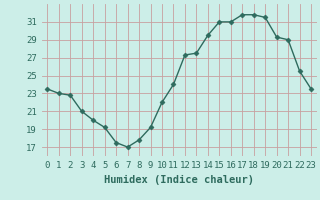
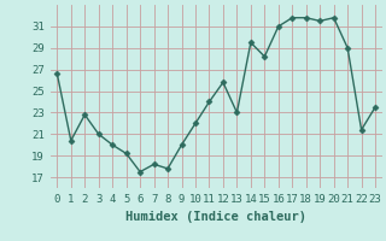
0: 23.5 -> 26.6
1: 23.0 -> 20.4
7: 17.0 -> 18.2
9: 19.2 -> 20.0
12: 27.3 -> 25.8
13: 27.5 -> 23.0
15: 31.0 -> 28.2
20: 29.3 -> 31.8
22: 25.5 -> 21.4
